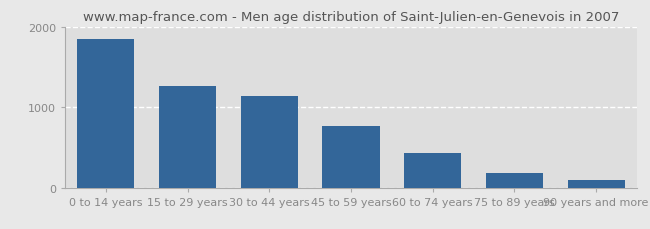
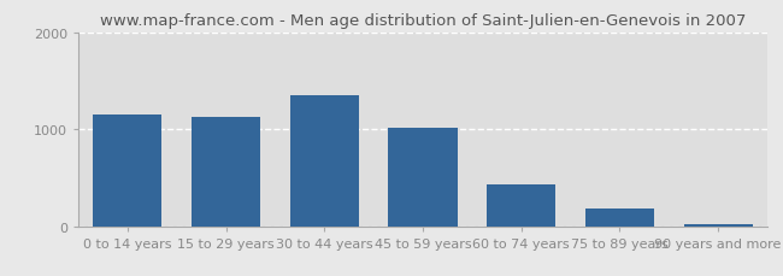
0 to 14 years: 1840 -> 1150
15 to 29 years: 1260 -> 1120
30 to 44 years: 1140 -> 1350
45 to 59 years: 760 -> 1010
90 years and more: 100 -> 20
